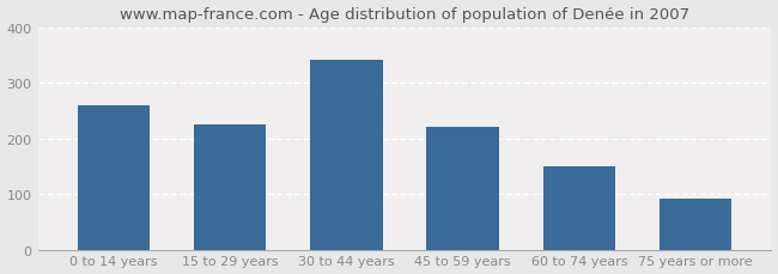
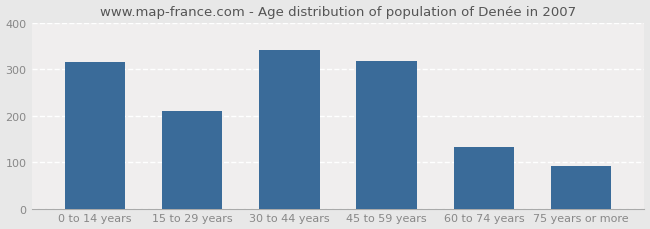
0 to 14 years: 260 -> 315
15 to 29 years: 225 -> 210
45 to 59 years: 220 -> 318
60 to 74 years: 150 -> 132
